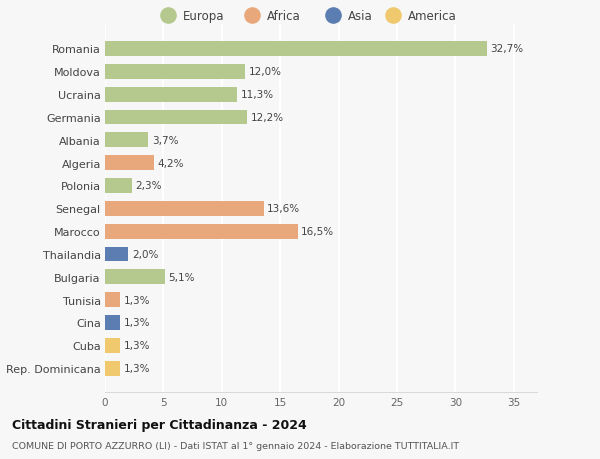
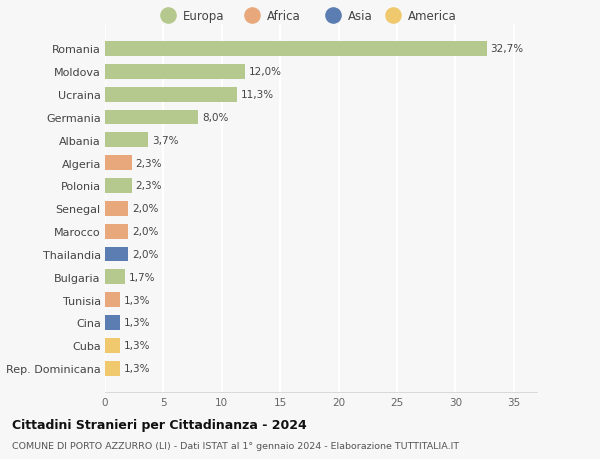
Germania: 12,2% -> 8,0%
Algeria: 4,2% -> 2,3%
Senegal: 13,6% -> 2,0%
Marocco: 16,5% -> 2,0%
Bulgaria: 5,1% -> 1,7%
